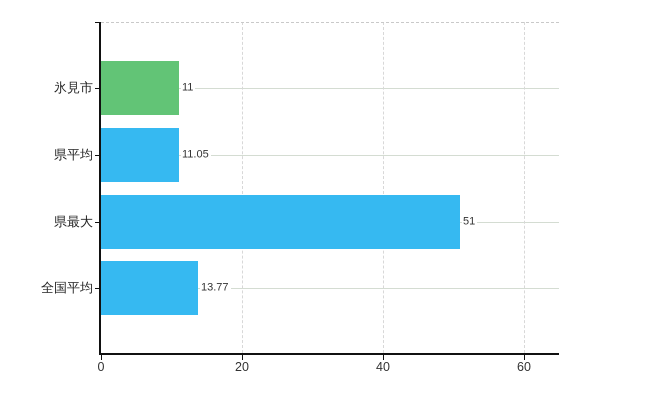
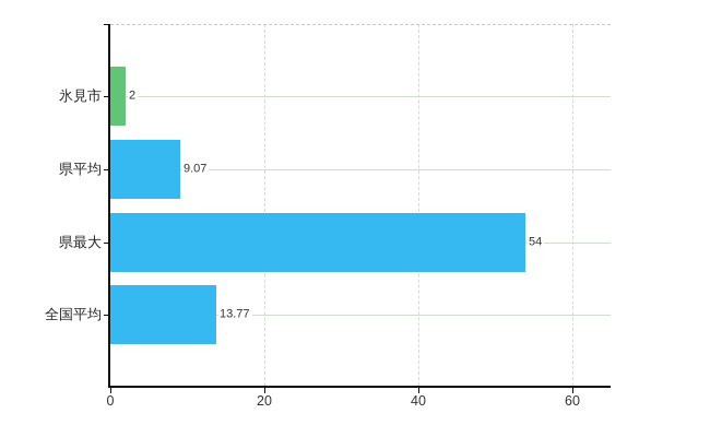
氷見市: 11 -> 2
県平均: 11.05 -> 9.07
県最大: 51 -> 54
